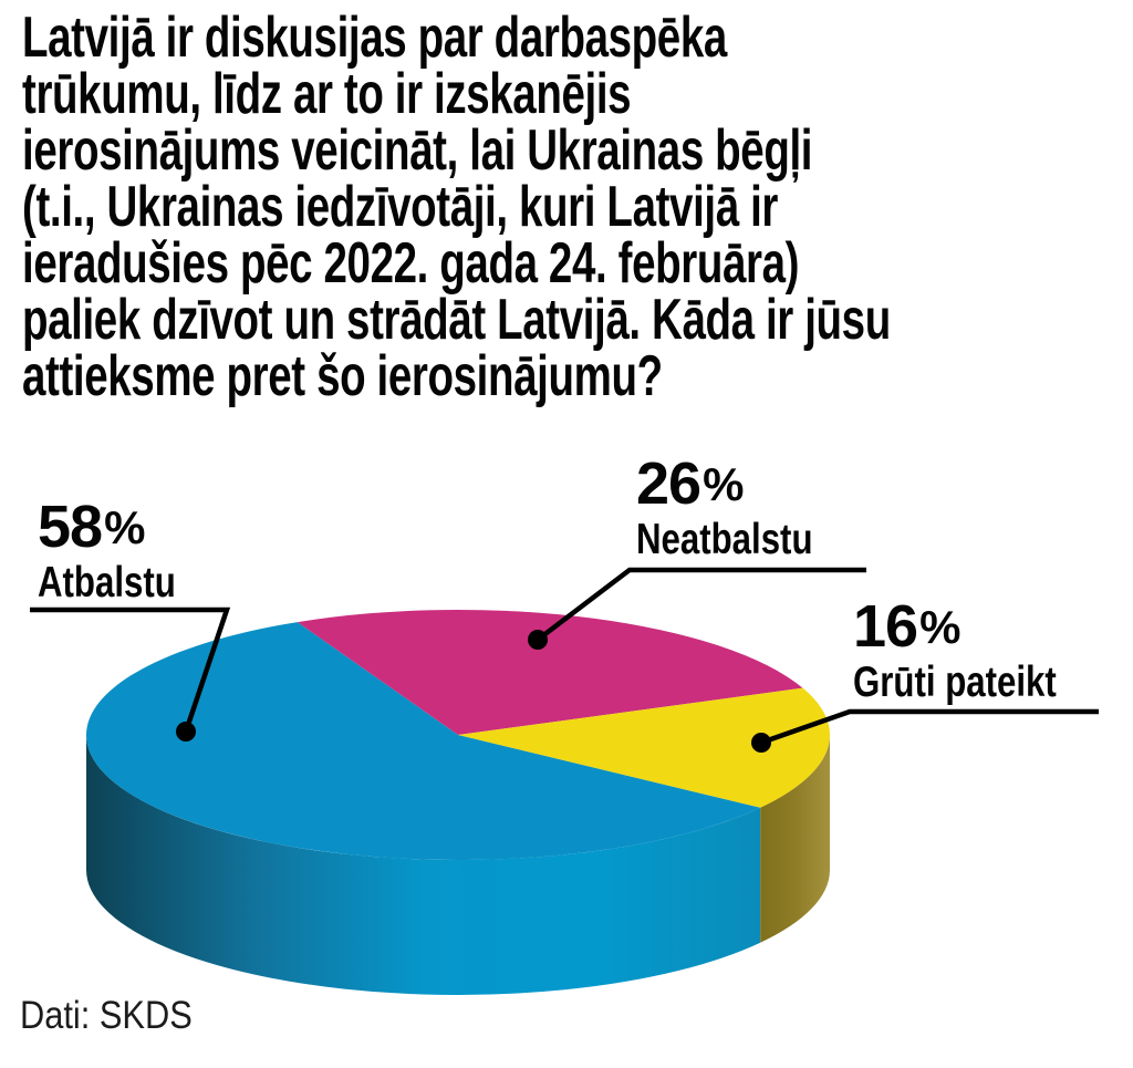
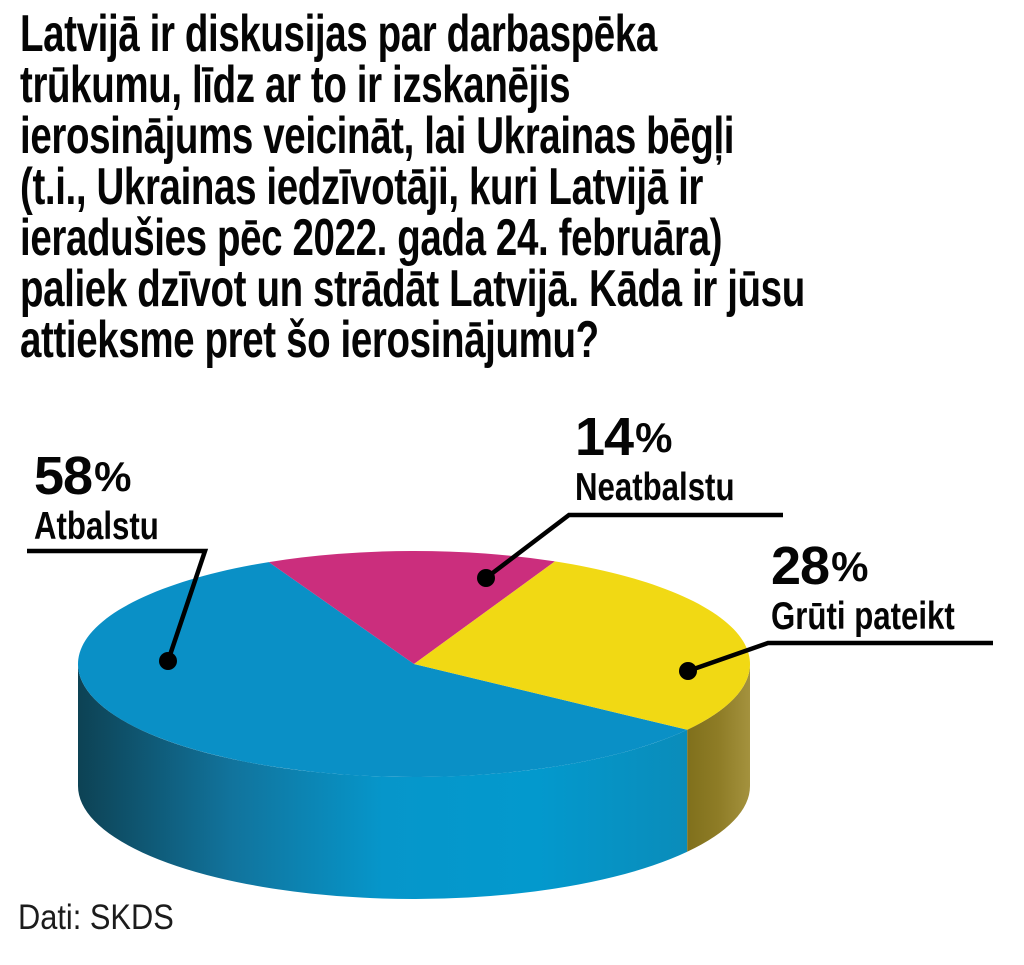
Neatbalstu: 26 -> 14
Grūti pateikt: 16 -> 28
